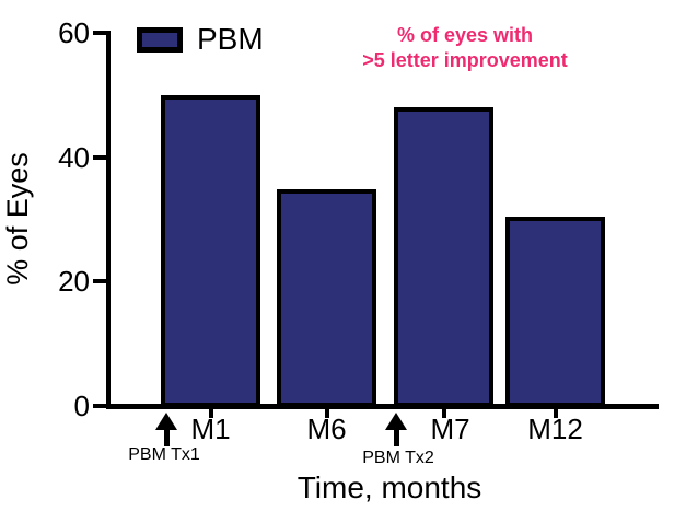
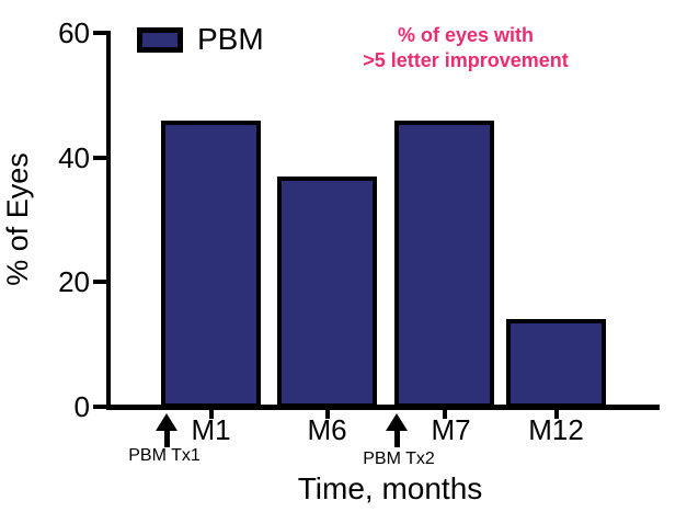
M1: 50 -> 46
M6: 35 -> 37
M7: 48 -> 46
M12: 30 -> 14
